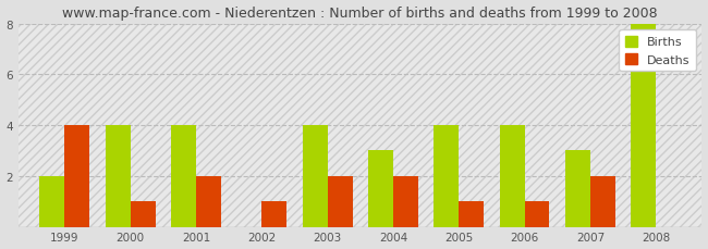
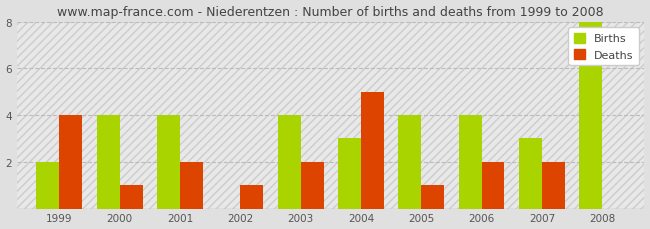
Deaths/2004: 2 -> 5
Deaths/2006: 1 -> 2
